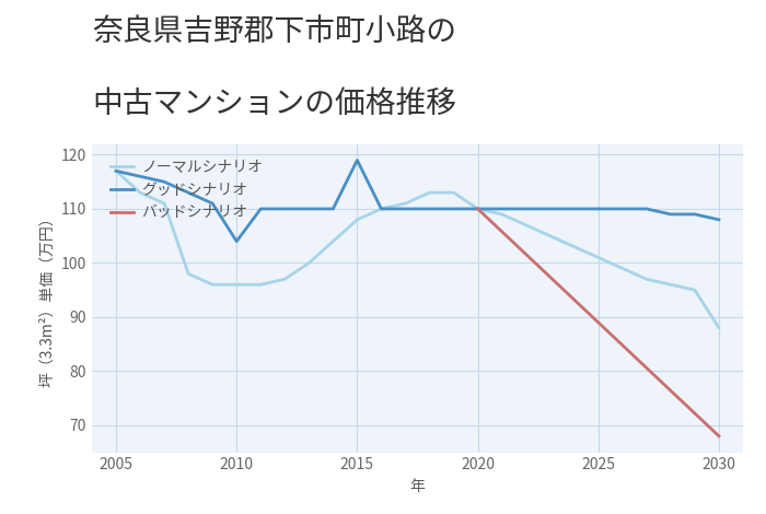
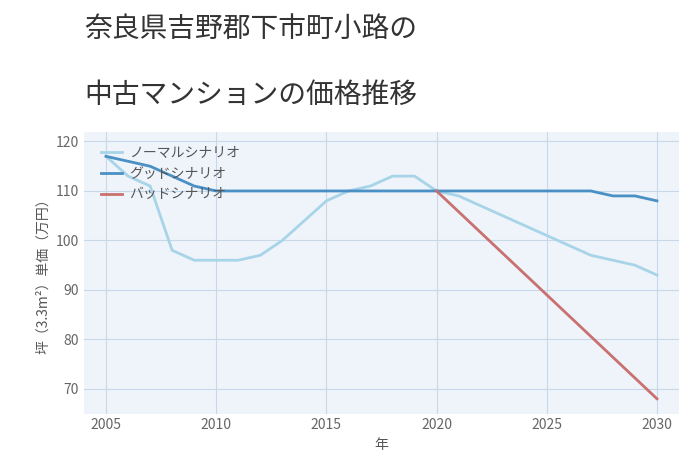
グッドシナリオ/2010: 104 -> 110
グッドシナリオ/2015: 119 -> 110
ノーマルシナリオ/2030: 88 -> 93
